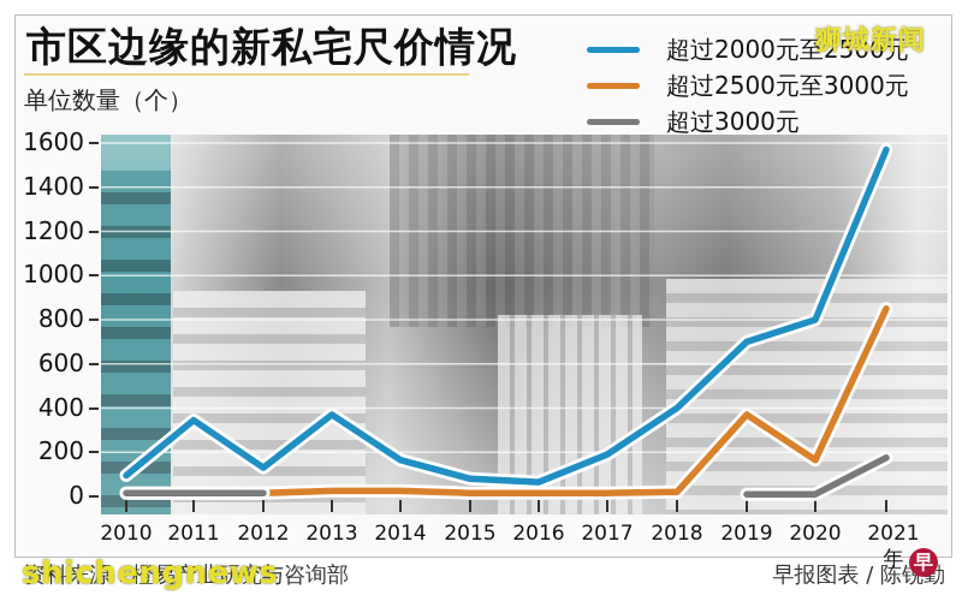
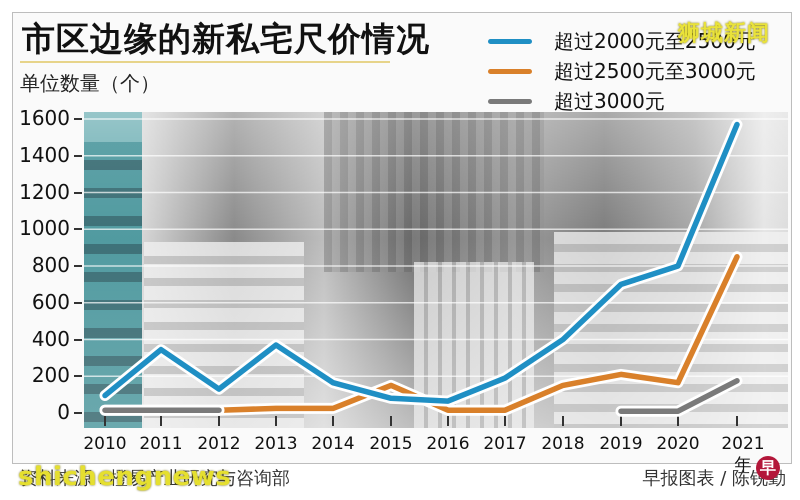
超过2500元至3000元/2015: 20 -> 150
超过2500元至3000元/2018: 20 -> 150
超过2500元至3000元/2019: 370 -> 210
